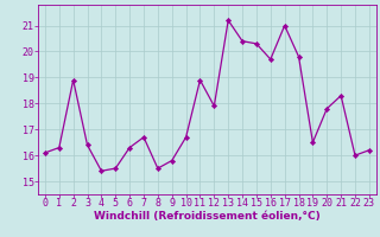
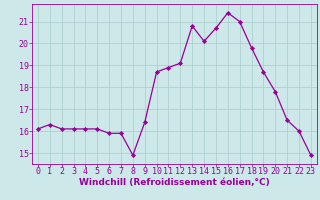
2: 18.9 -> 16.1
3: 16.4 -> 16.1
4: 15.4 -> 16.1
5: 15.5 -> 16.1
6: 16.3 -> 15.9
7: 16.7 -> 15.9
8: 15.5 -> 14.9
9: 15.8 -> 16.4
10: 16.7 -> 18.7
12: 17.9 -> 19.1
13: 21.2 -> 20.8
14: 20.4 -> 20.1
15: 20.3 -> 20.7
16: 19.7 -> 21.4
19: 16.5 -> 18.7
21: 18.3 -> 16.5
23: 16.2 -> 14.9
